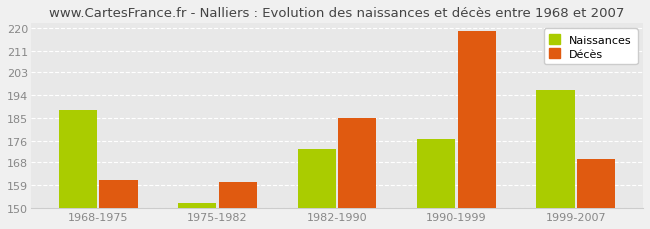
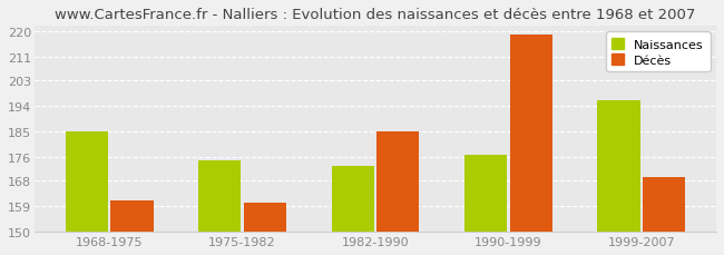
Naissances/1968-1975: 188 -> 185
Naissances/1975-1982: 152 -> 175
